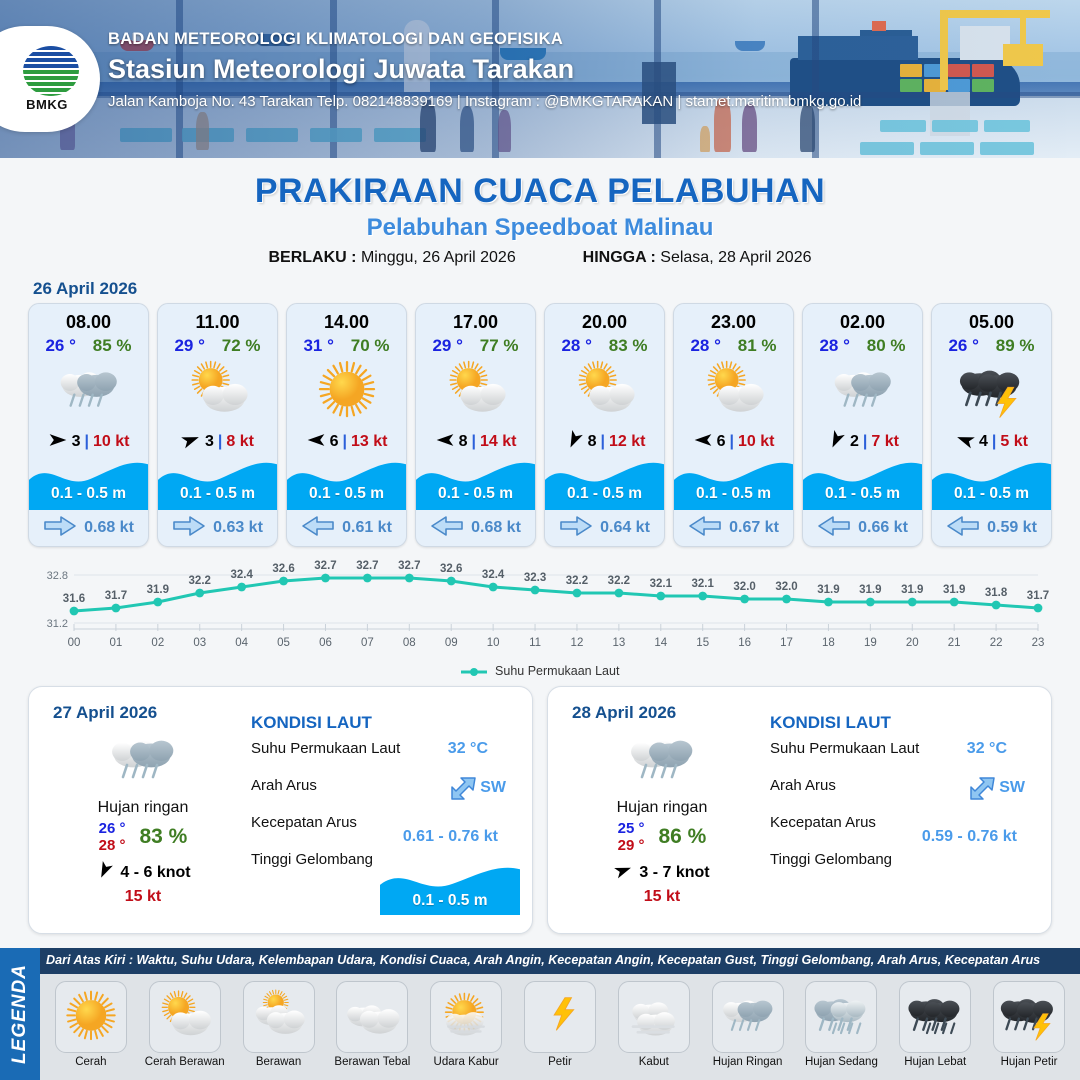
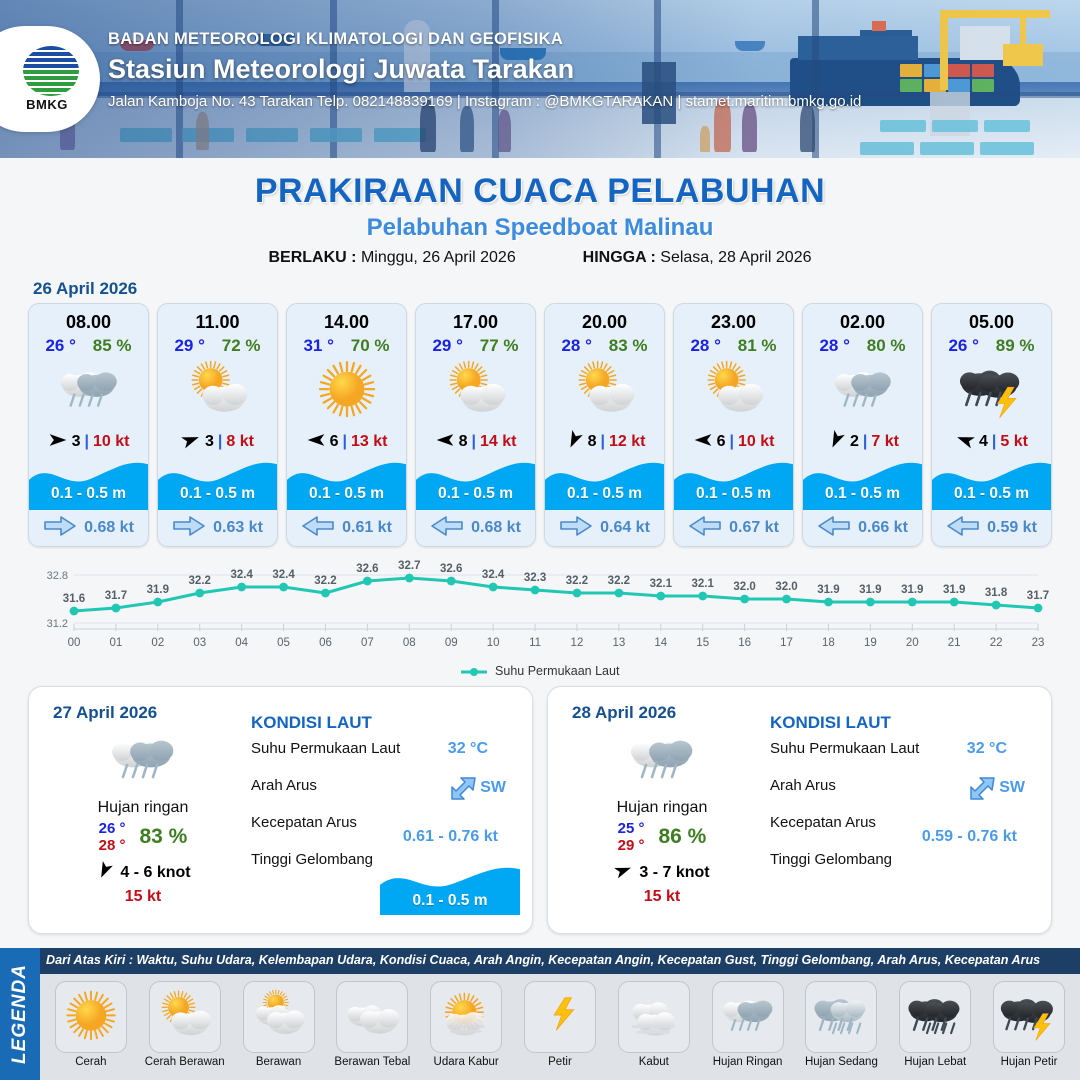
05: 32.6 -> 32.4
06: 32.7 -> 32.2
07: 32.7 -> 32.6
